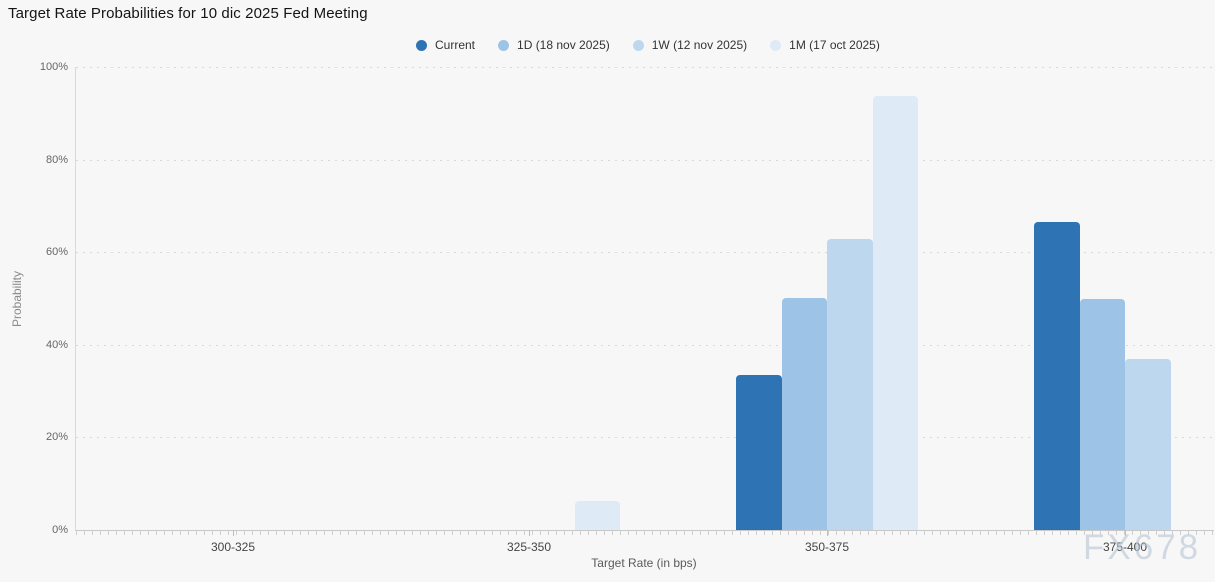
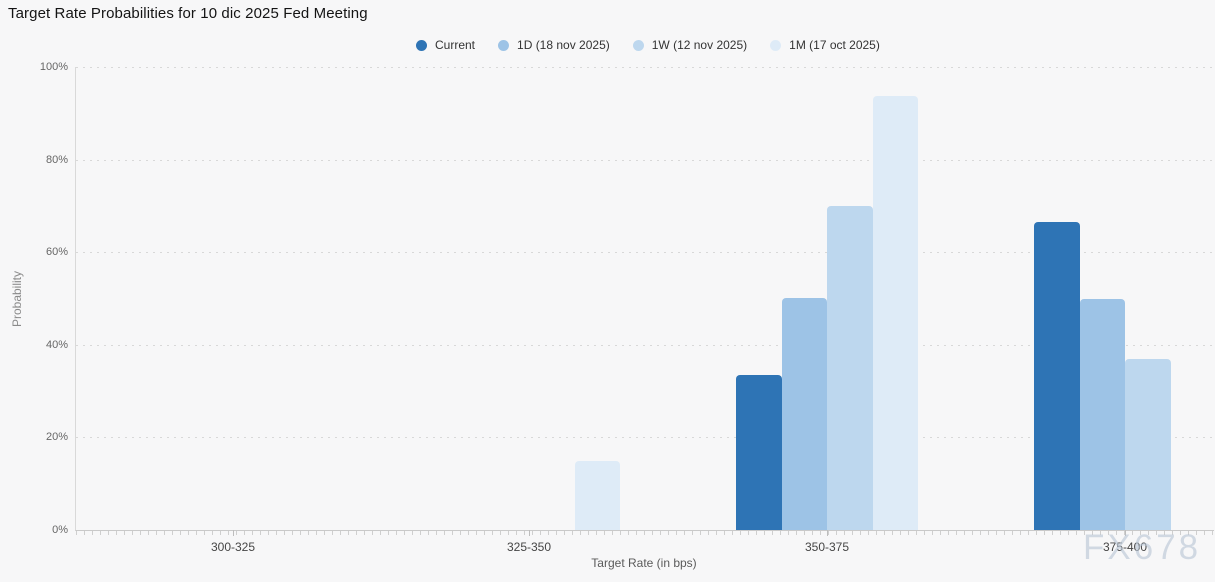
1M (17 oct 2025)/325-350: 6% -> 15%
1W (12 nov 2025)/350-375: 63% -> 70%
